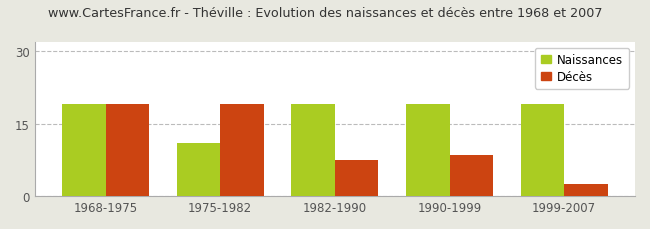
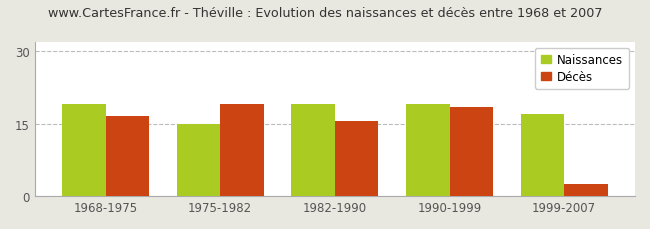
Décès/1968-1975: 19.0 -> 16.5
Naissances/1975-1982: 11 -> 15
Décès/1982-1990: 7.5 -> 15.5
Décès/1990-1999: 8.5 -> 18.5
Naissances/1999-2007: 19 -> 17
